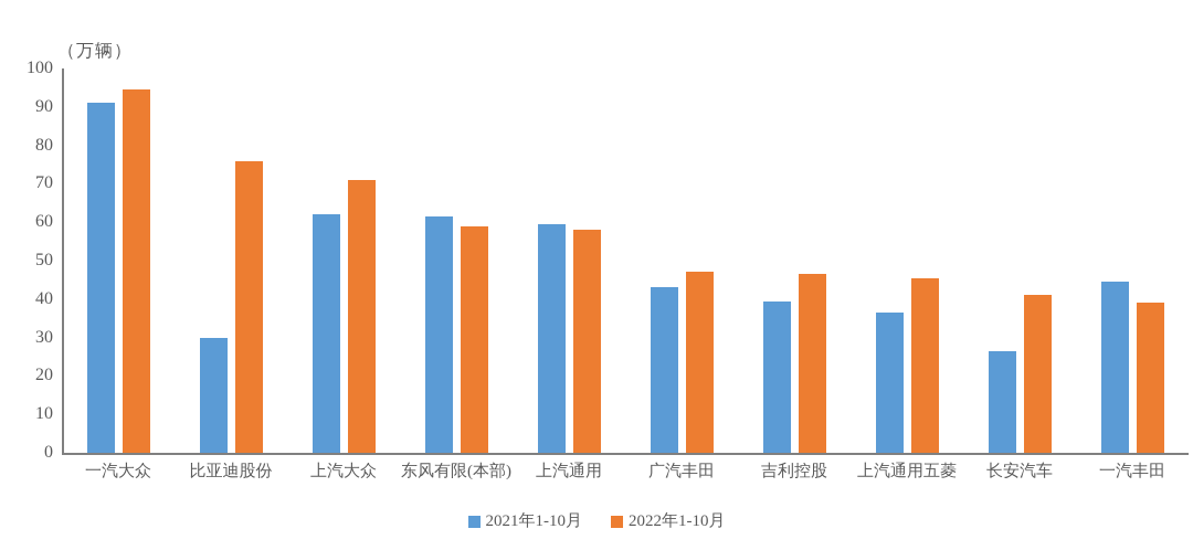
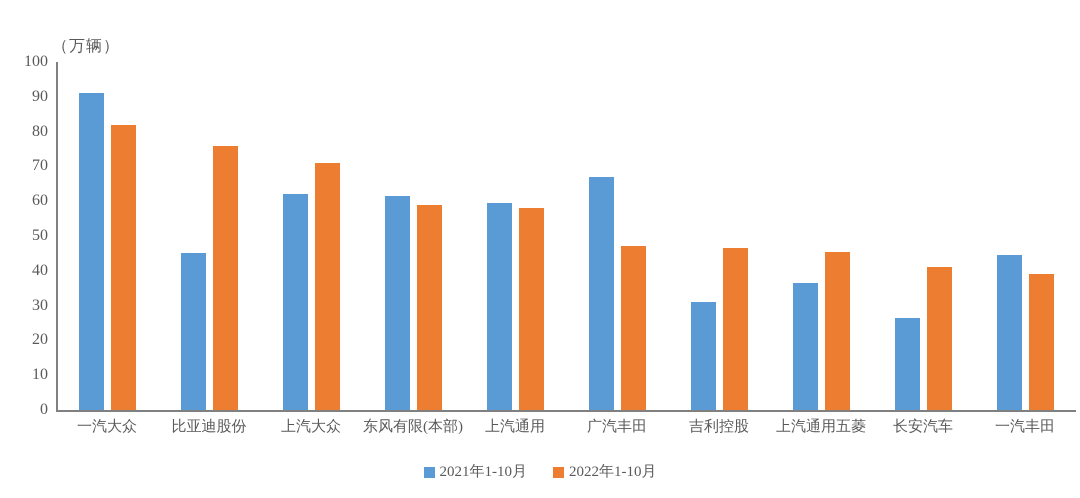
2022年1-10月/一汽大众: 94 -> 82
2021年1-10月/比亚迪股份: 30 -> 45
2021年1-10月/广汽丰田: 43 -> 67
2021年1-10月/吉利控股: 40 -> 31
